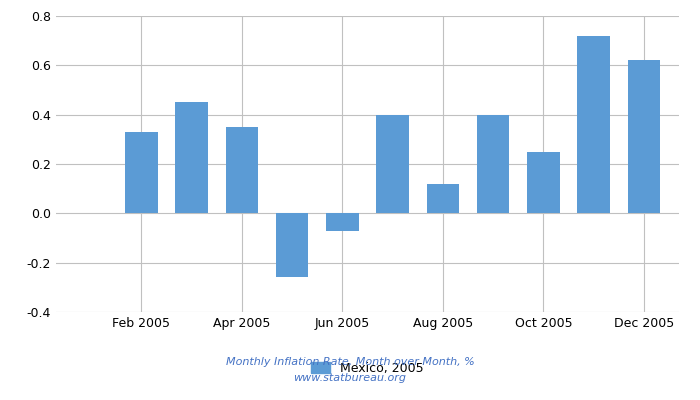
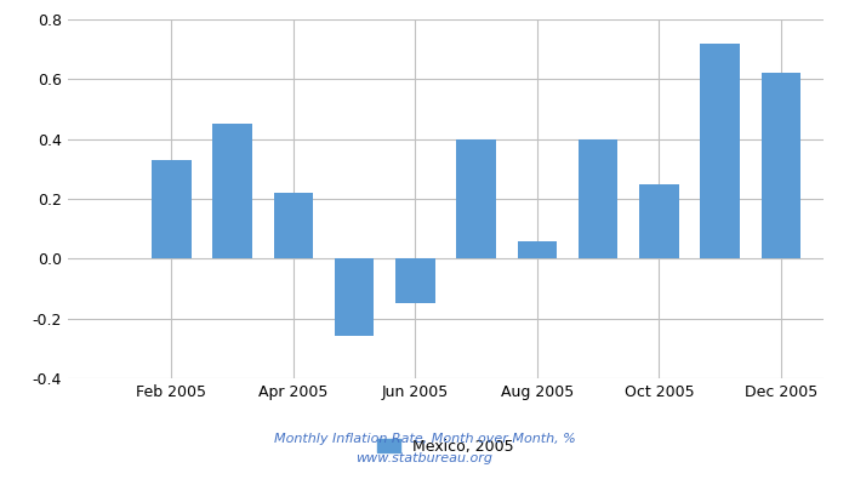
Apr 2005: 0.35 -> 0.22
Jun 2005: -0.07 -> -0.15
Aug 2005: 0.12 -> 0.06
